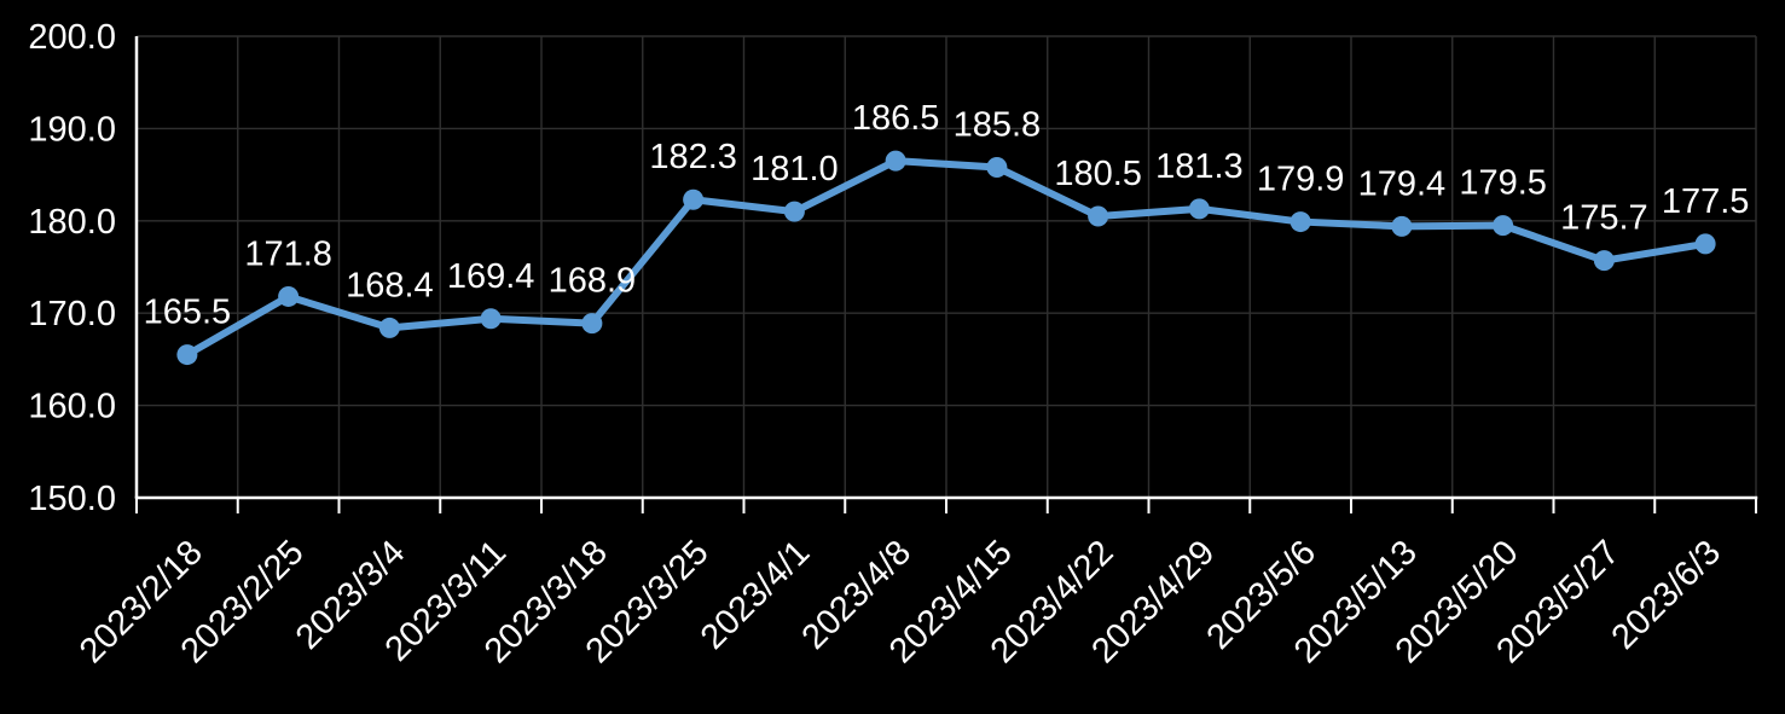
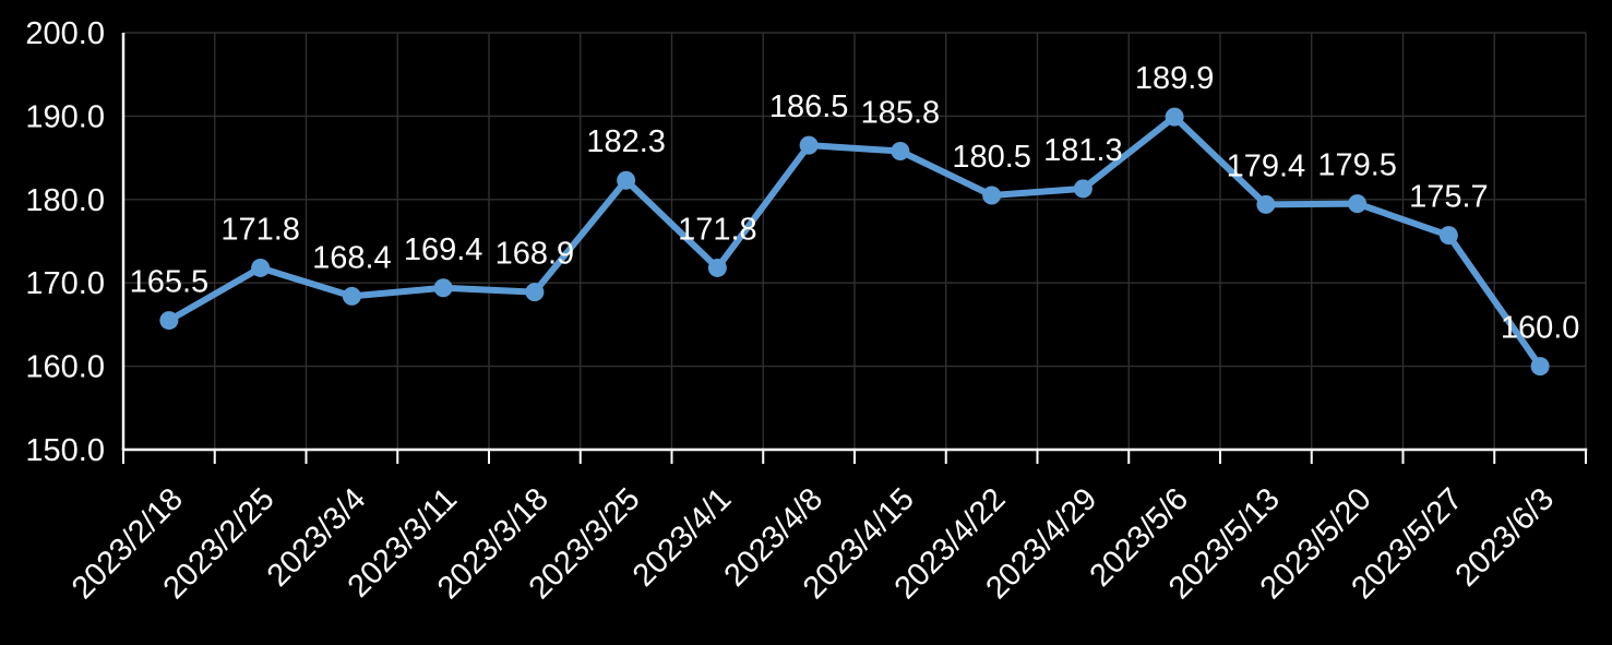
2023/4/1: 181.0 -> 171.8
2023/5/6: 179.9 -> 189.9
2023/6/3: 177.5 -> 160.0
